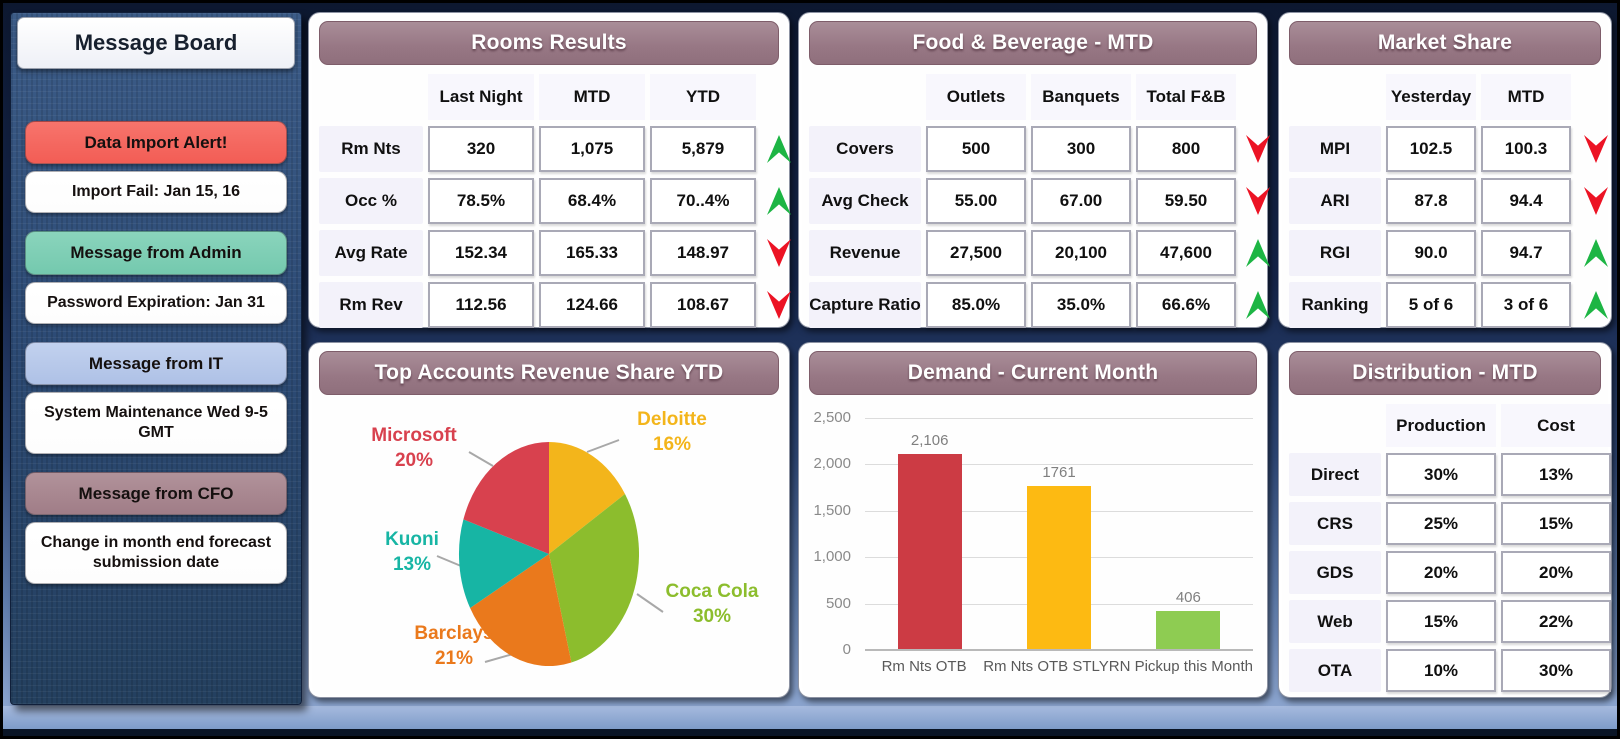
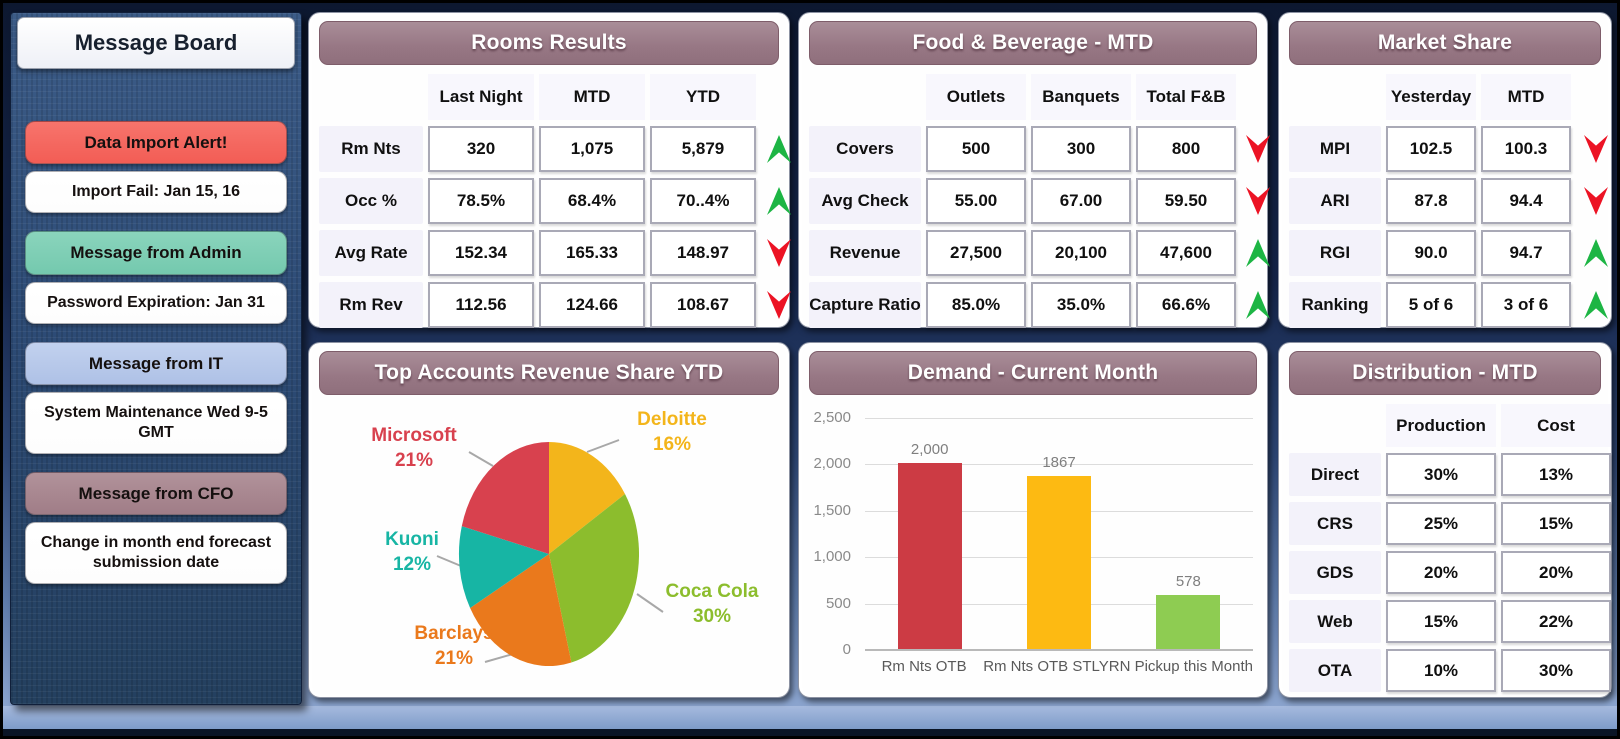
Top Accounts Revenue Share YTD/Kuoni: 13% -> 12%
Top Accounts Revenue Share YTD/Microsoft: 20% -> 21%
Demand - Current Month/Rm Nts OTB: 2,106 -> 2,000
Demand - Current Month/Rm Nts OTB STLY: 1761 -> 1867
Demand - Current Month/RN Pickup this Month: 406 -> 578
